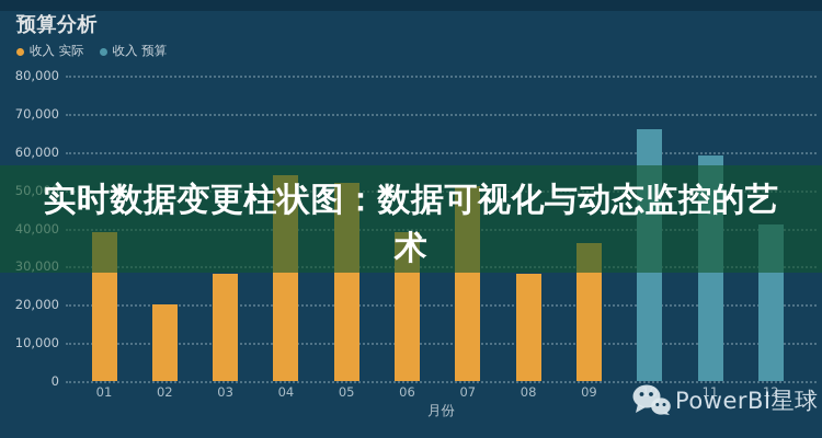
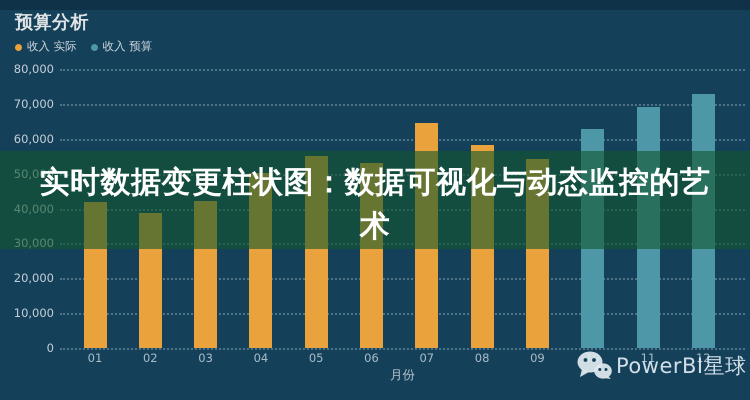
收入 实际/01: 39000 -> 42000
收入 实际/02: 20000 -> 39000
收入 实际/03: 28000 -> 42000
收入 实际/04: 54000 -> 50000
收入 实际/05: 52000 -> 55000
收入 实际/06: 39000 -> 53000
收入 实际/07: 51000 -> 65000
收入 实际/08: 28000 -> 58000
收入 实际/09: 36000 -> 54000
收入 预算/10: 66000 -> 63000
收入 预算/11: 59000 -> 69000
收入 预算/12: 41000 -> 73000
